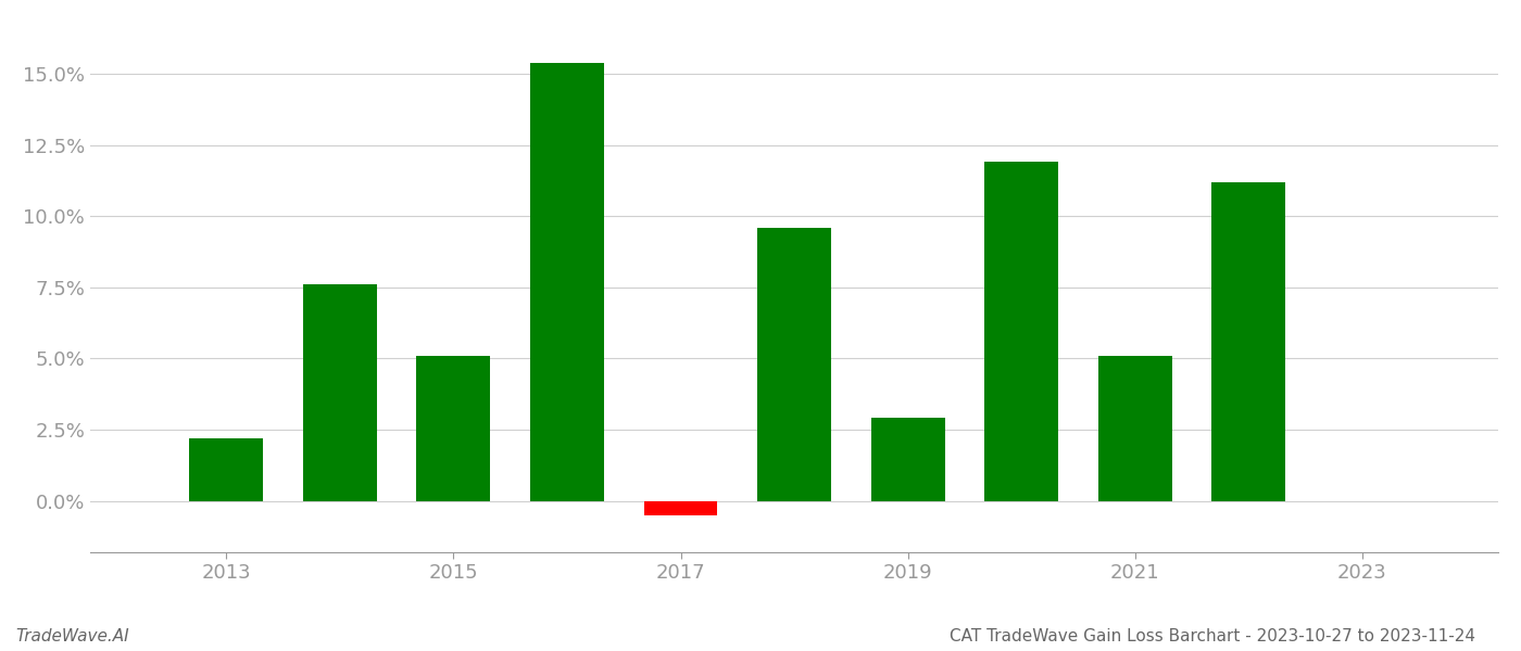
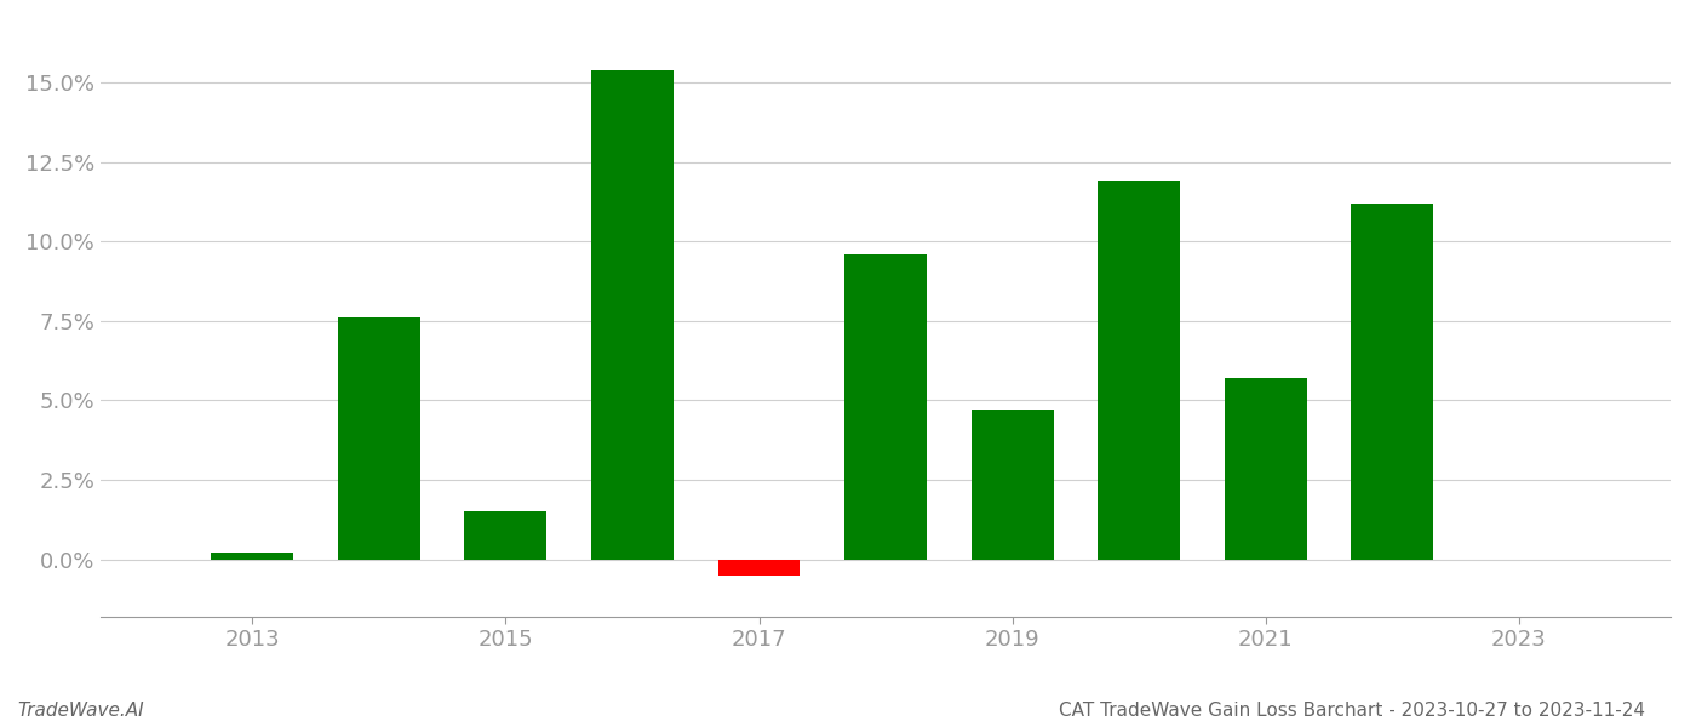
2013: 2.2% -> 0.2%
2015: 5.1% -> 1.5%
2019: 2.9% -> 4.7%
2021: 5.1% -> 5.7%
